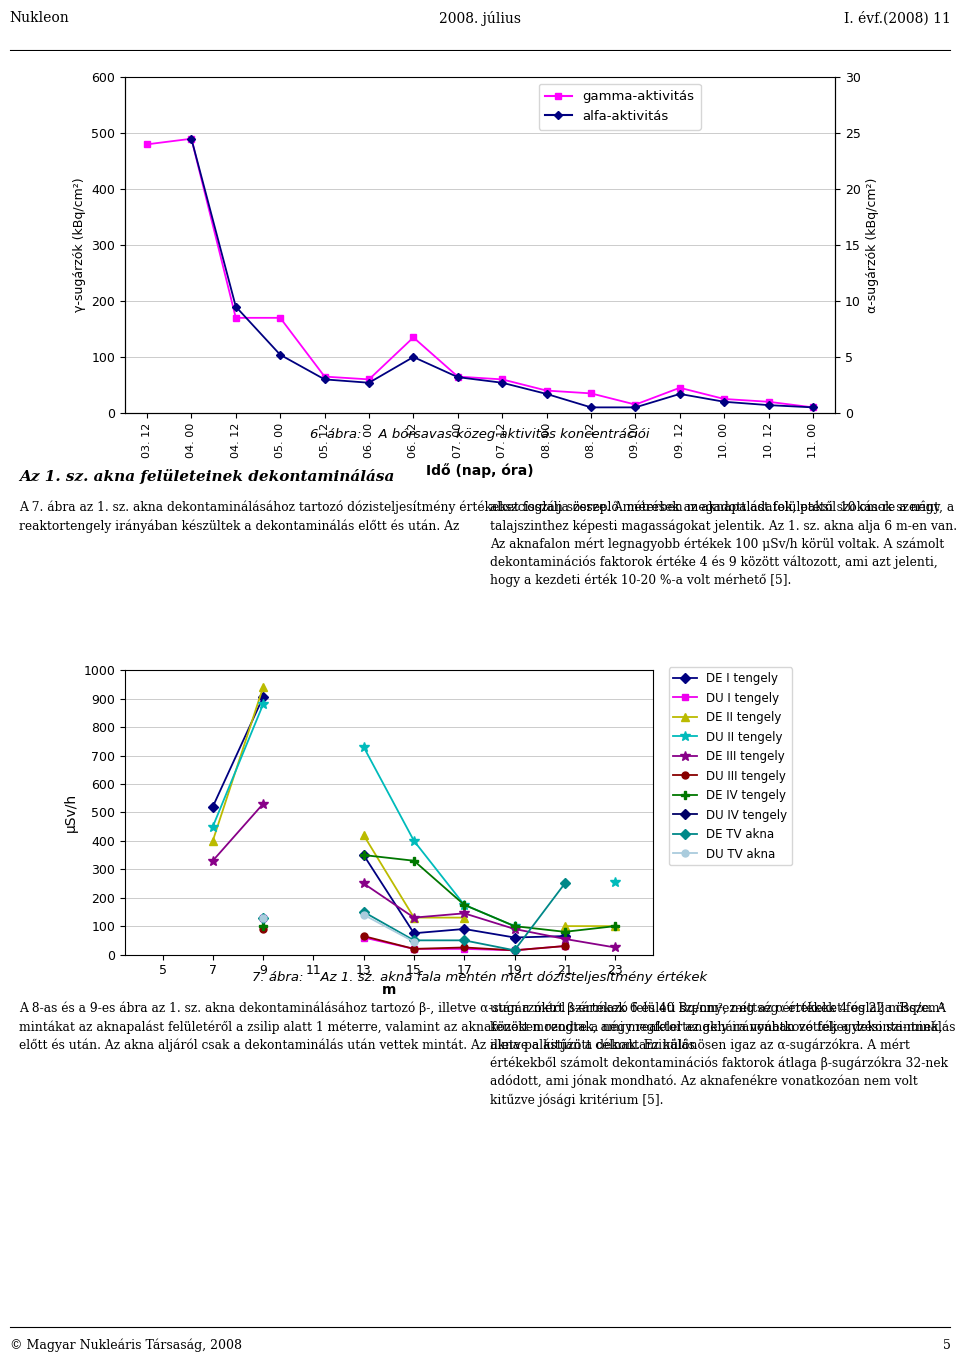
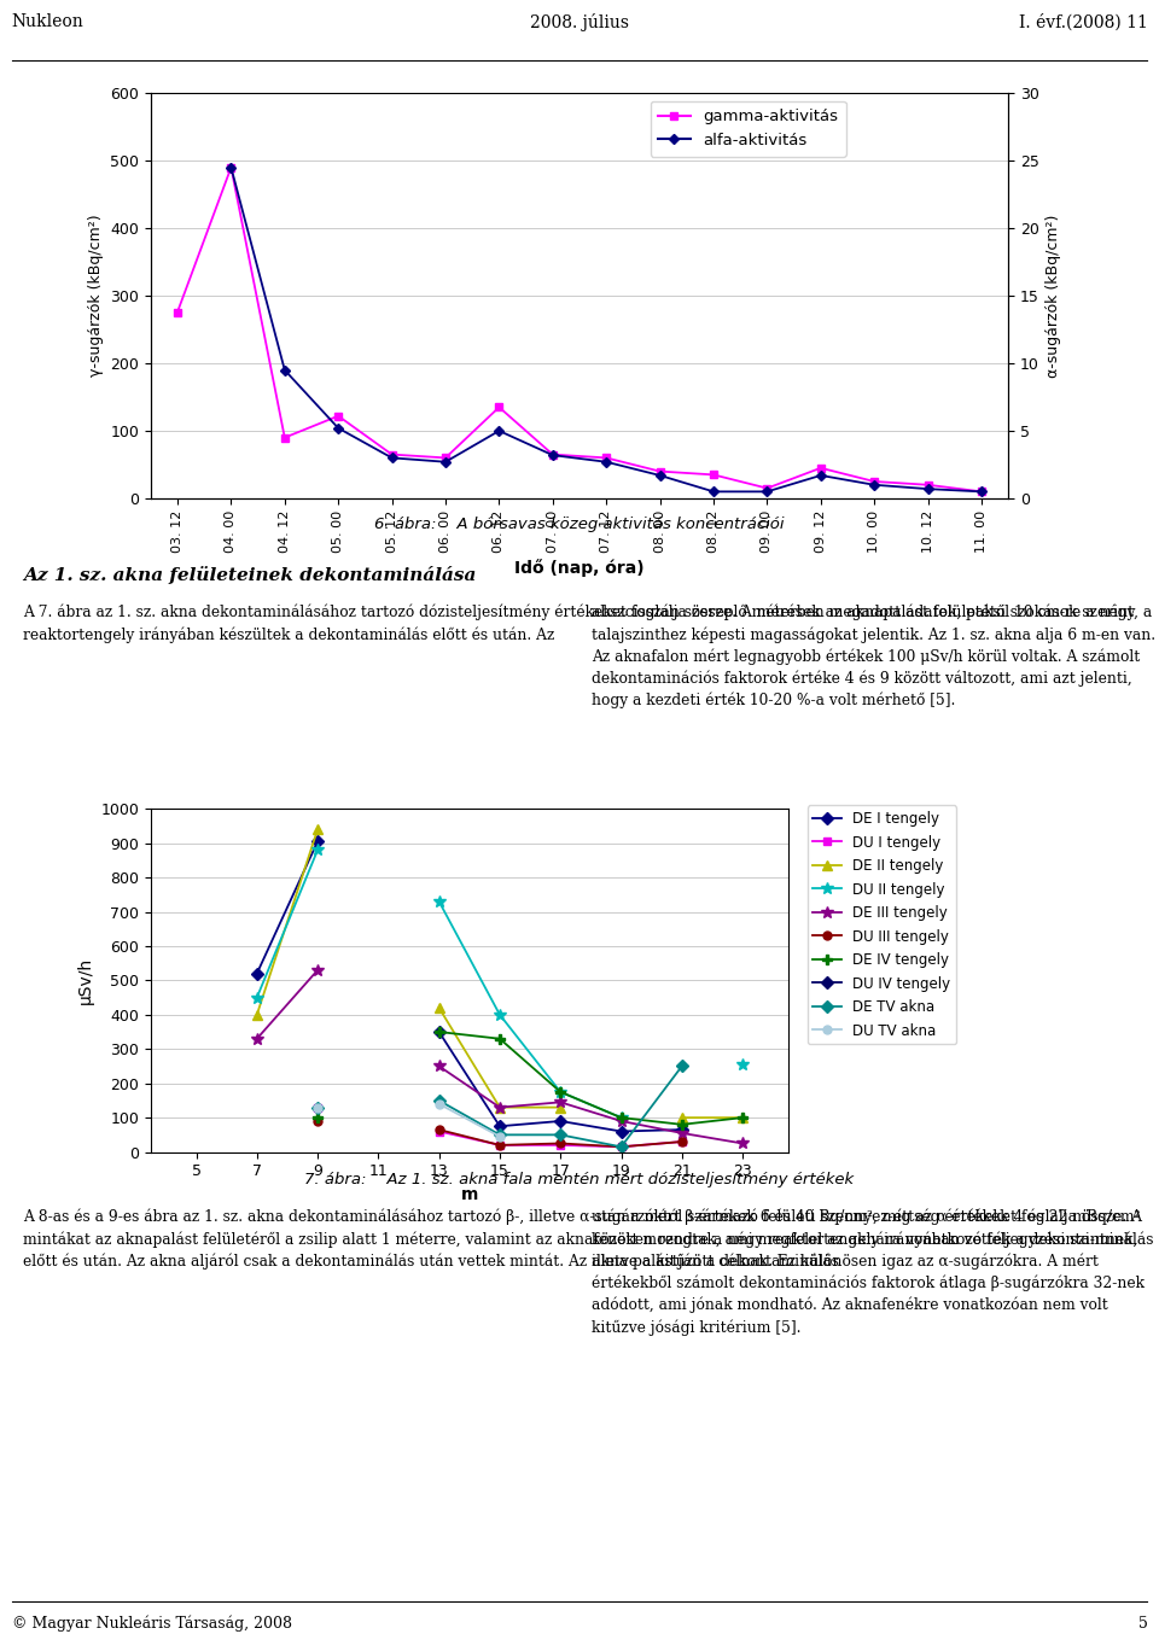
gamma-aktivitás/03. 12: 480 -> 276
gamma-aktivitás/04. 12: 170 -> 90
gamma-aktivitás/05. 00: 170 -> 122
